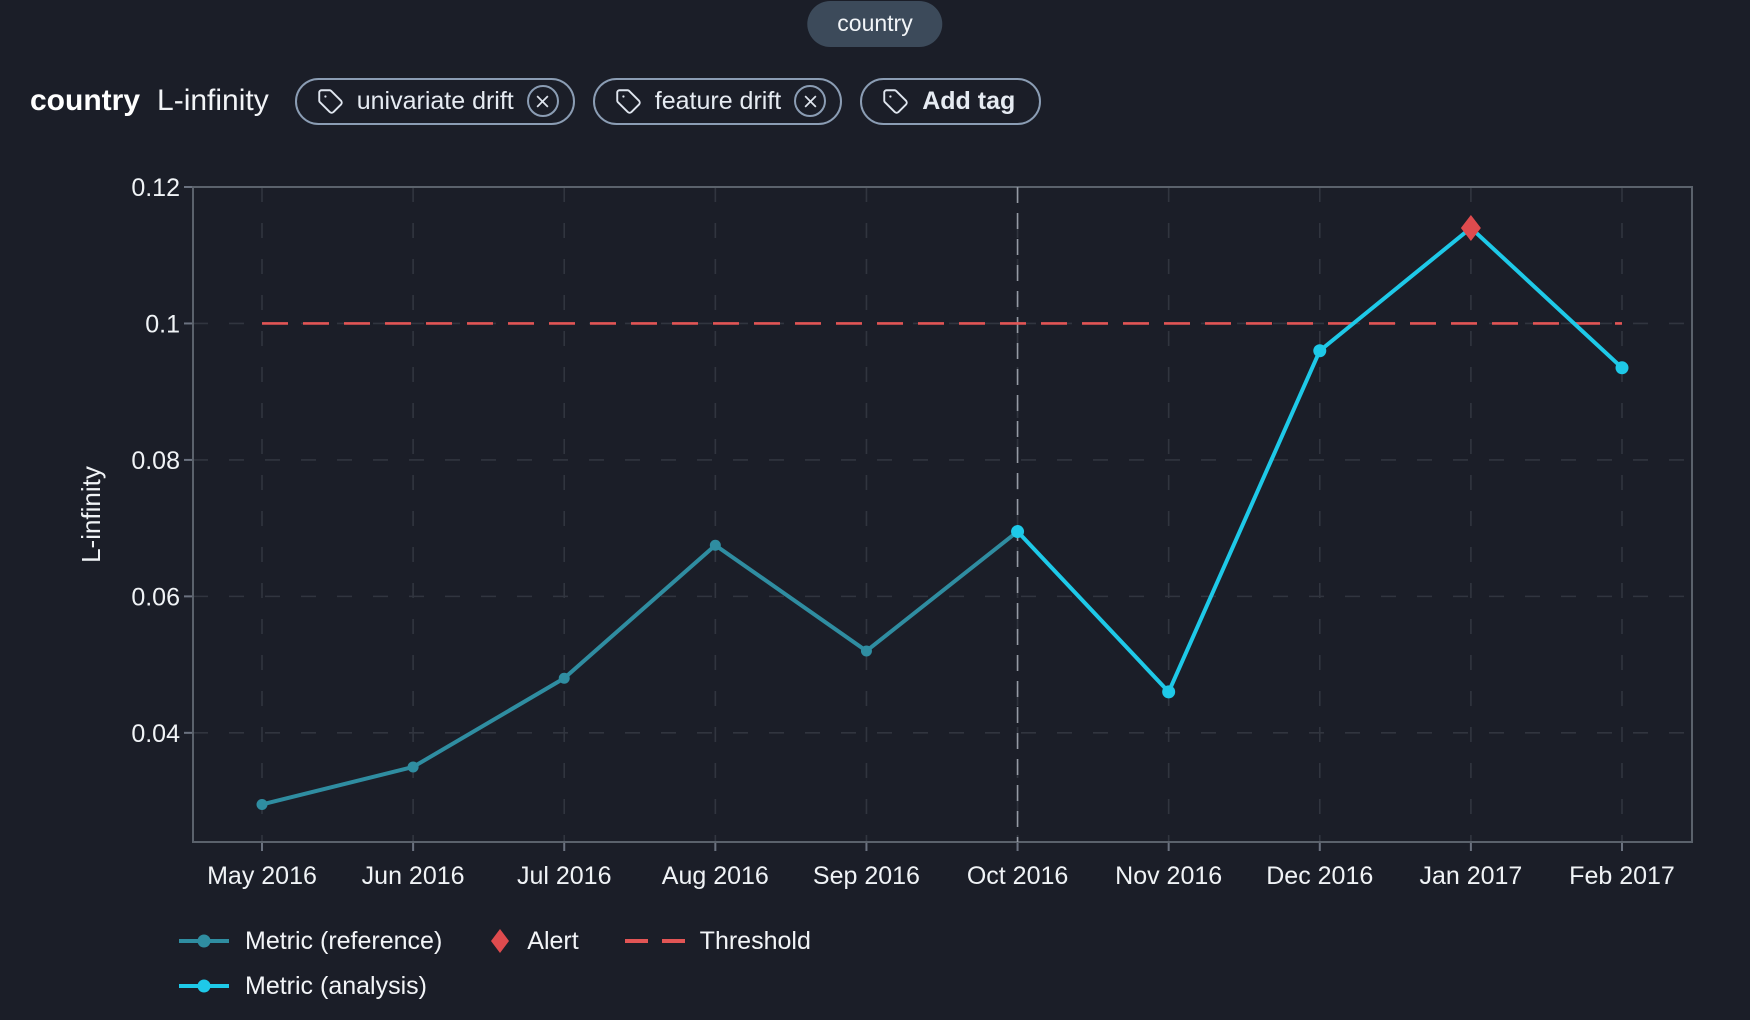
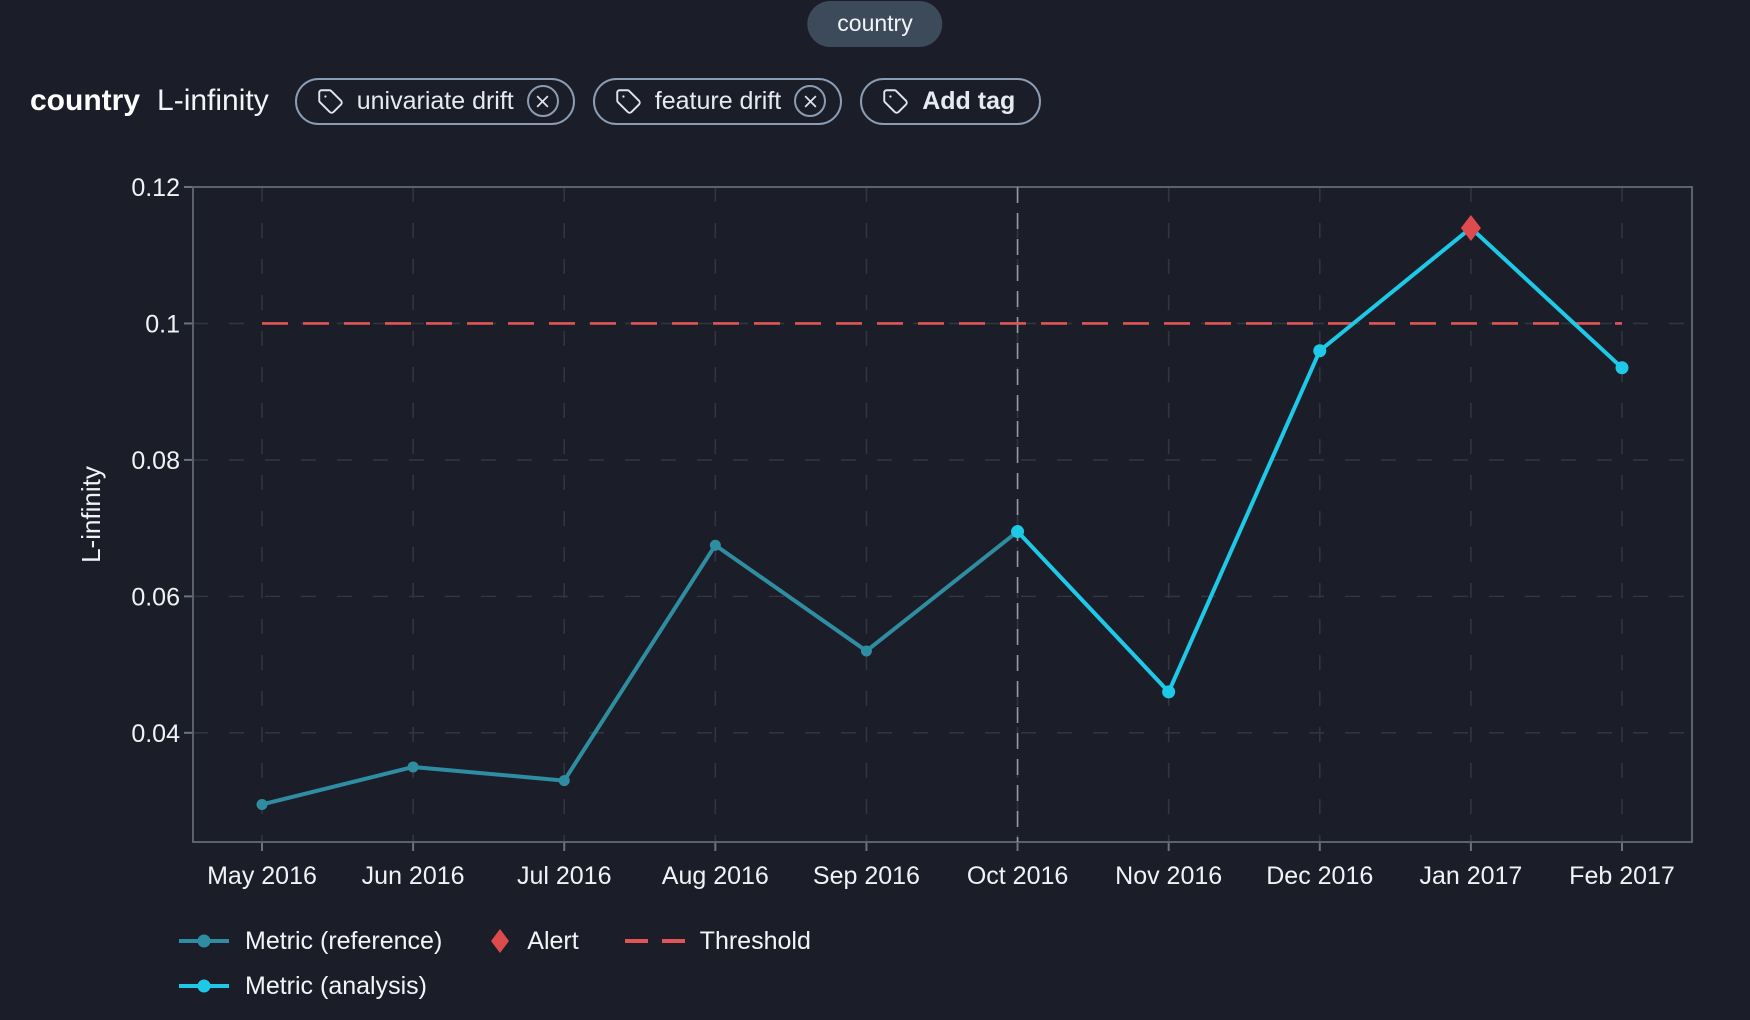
Metric (reference)/Jul 2016: 0.048 -> 0.033
